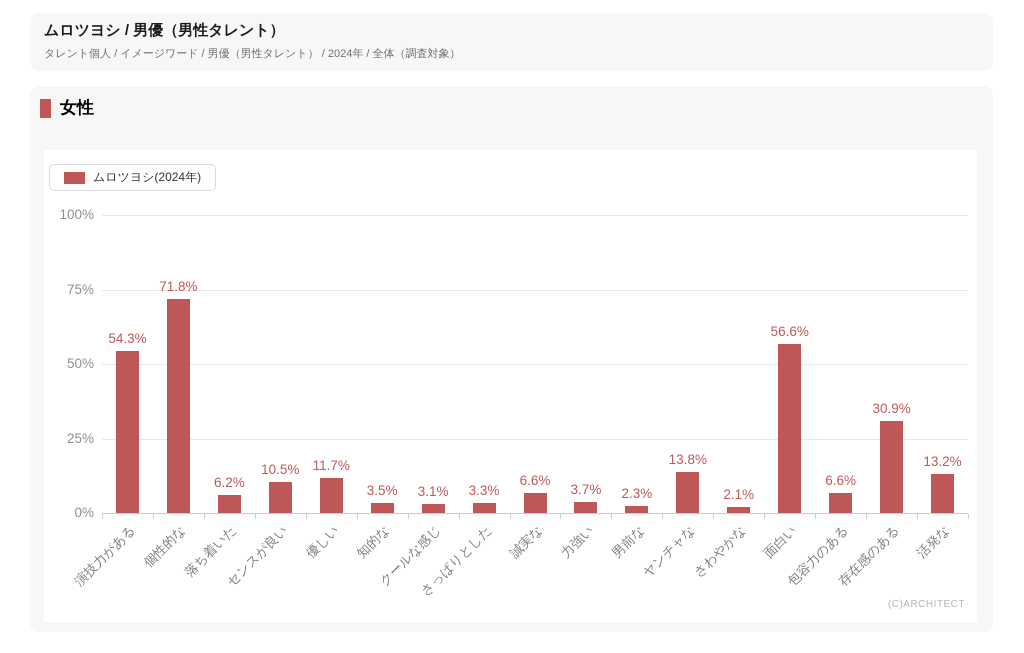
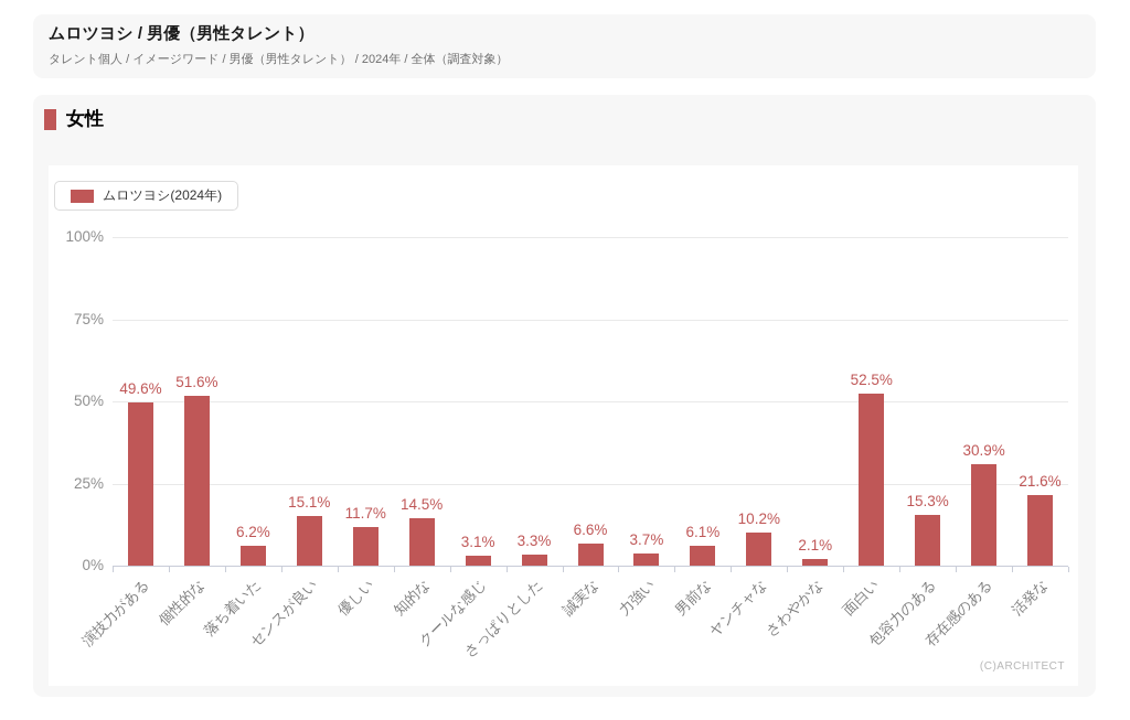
演技力がある: 54.3% -> 49.6%
個性的な: 71.8% -> 51.6%
センスが良い: 10.5% -> 15.1%
知的な: 3.5% -> 14.5%
男前な: 2.3% -> 6.1%
ヤンチャな: 13.8% -> 10.2%
面白い: 56.6% -> 52.5%
包容力のある: 6.6% -> 15.3%
活発な: 13.2% -> 21.6%
